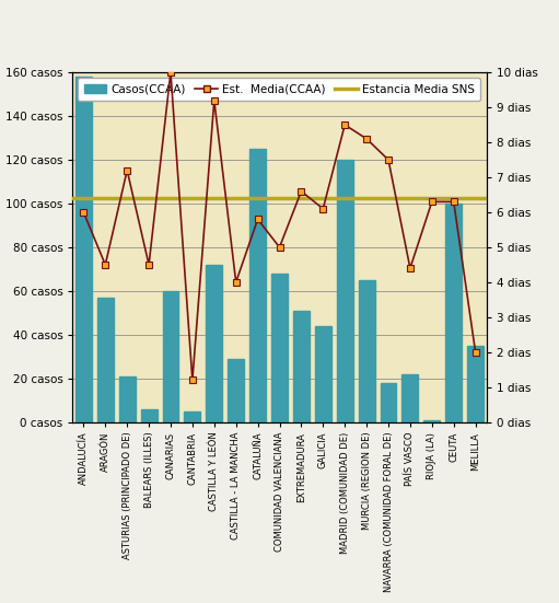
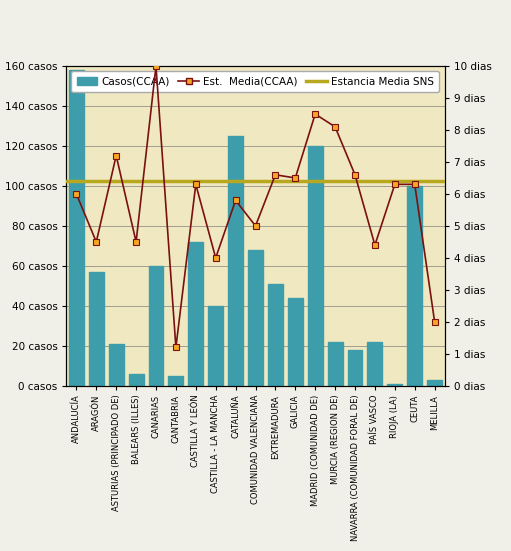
Est. Media(CCAA)/CASTILLA Y LEÓN: 9.2 dias -> 6.3 dias
Casos(CCAA)/CASTILLA - LA MANCHA: 29 casos -> 40 casos
Est. Media(CCAA)/GALICIA: 6.1 dias -> 6.5 dias
Casos(CCAA)/MURCIA (REGION DE): 65 casos -> 22 casos
Est. Media(CCAA)/NAVARRA (COMUNIDAD FORAL DE): 7.5 dias -> 6.6 dias
Casos(CCAA)/MELILLA: 35 casos -> 3 casos
